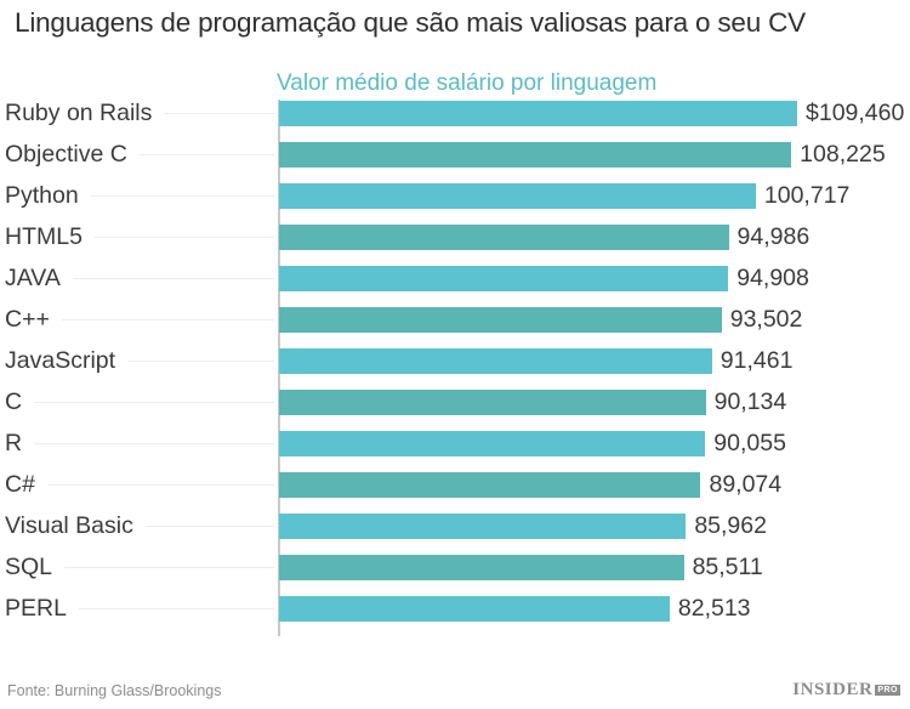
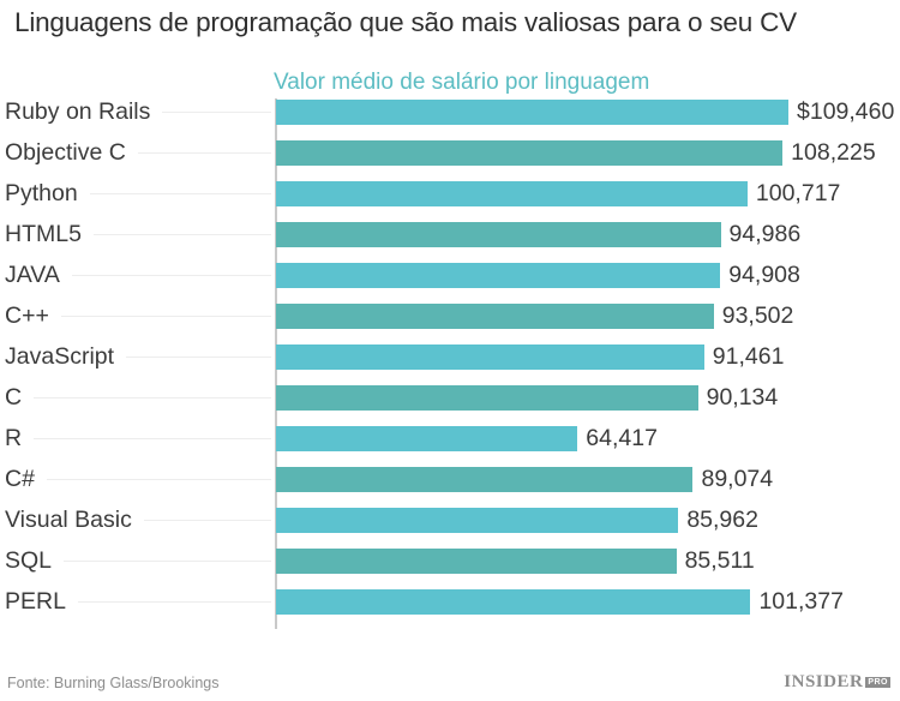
R: 90,055 -> 64,417
PERL: 82,513 -> 101,377
